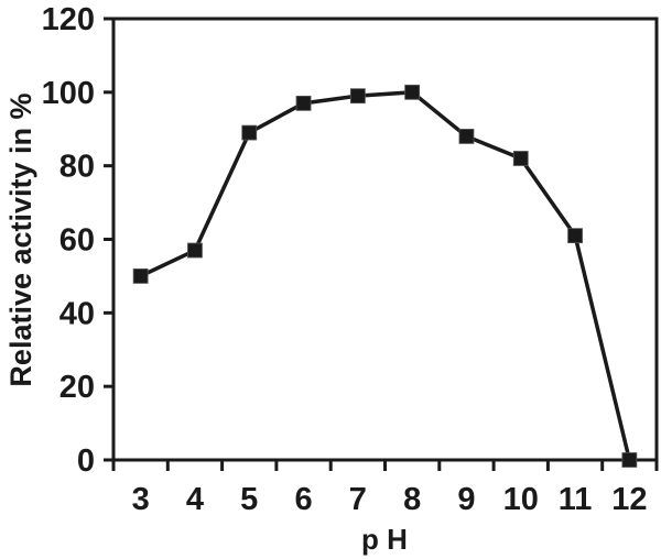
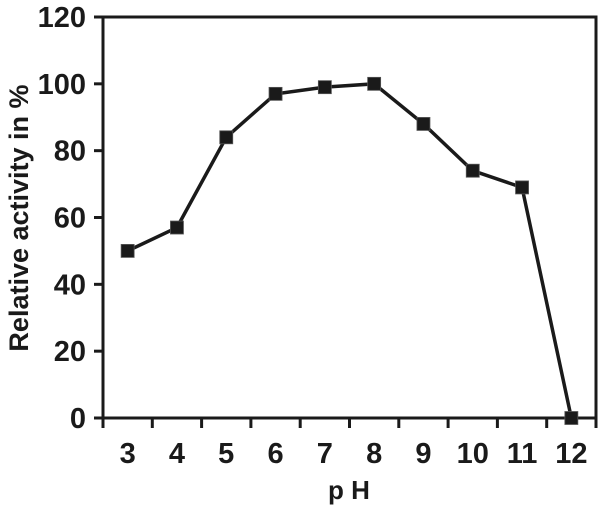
5: 89 -> 84
10: 82 -> 74
11: 61 -> 69
